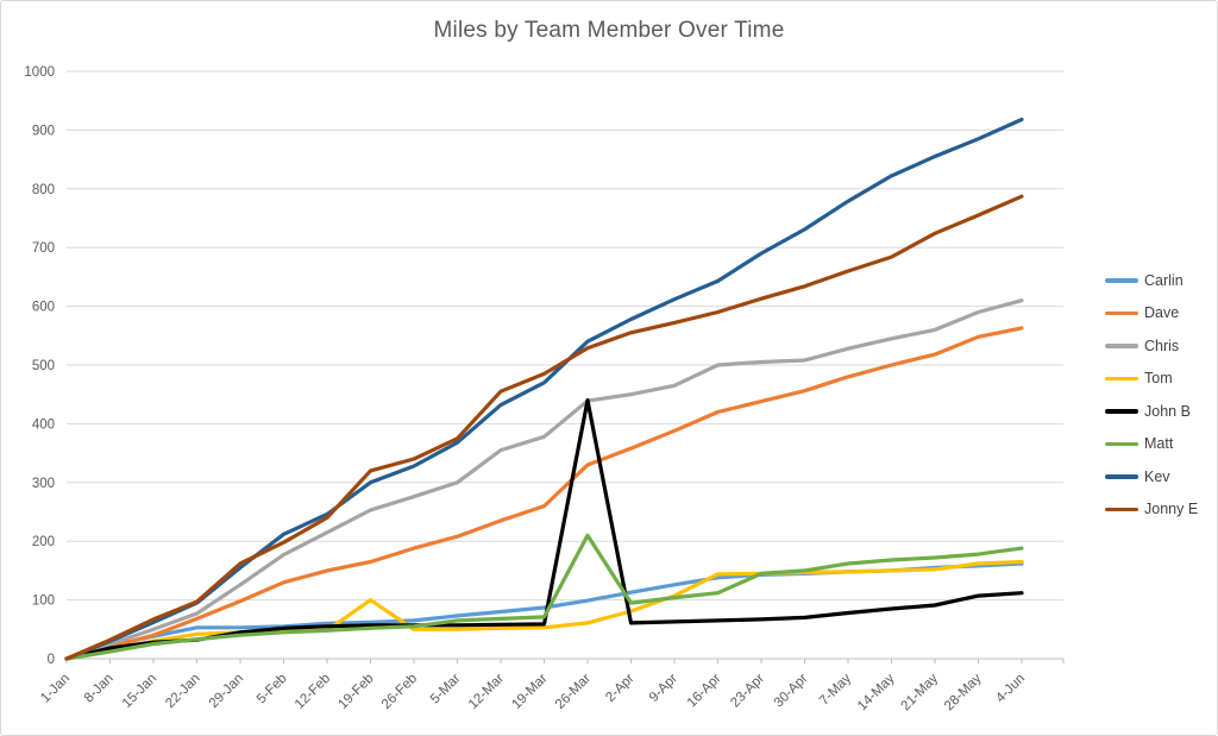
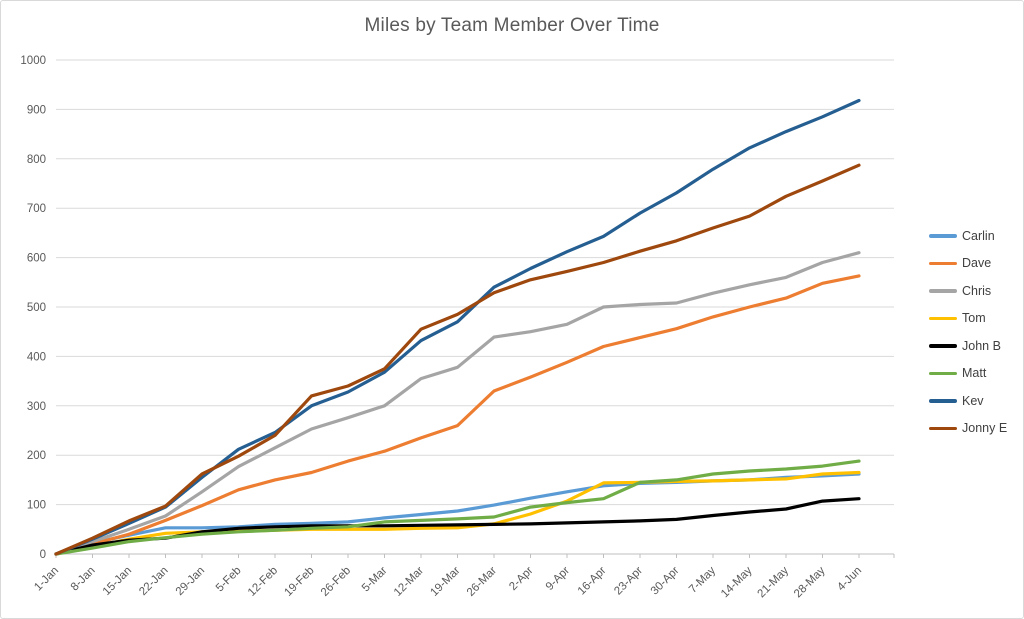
Tom/19-Feb: 100 -> 50
John B/26-Mar: 440 -> 60
Matt/26-Mar: 210 -> 80
